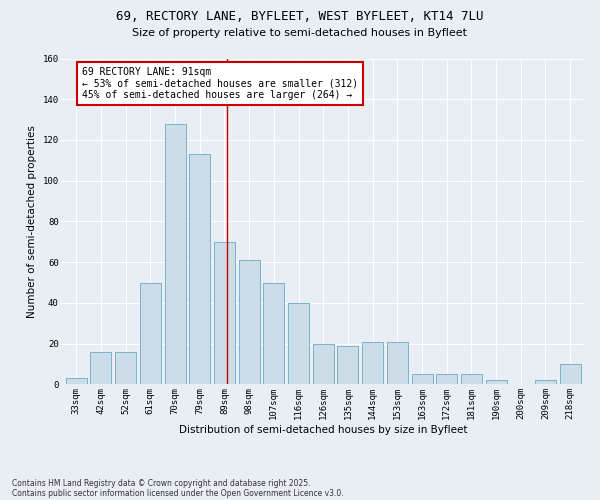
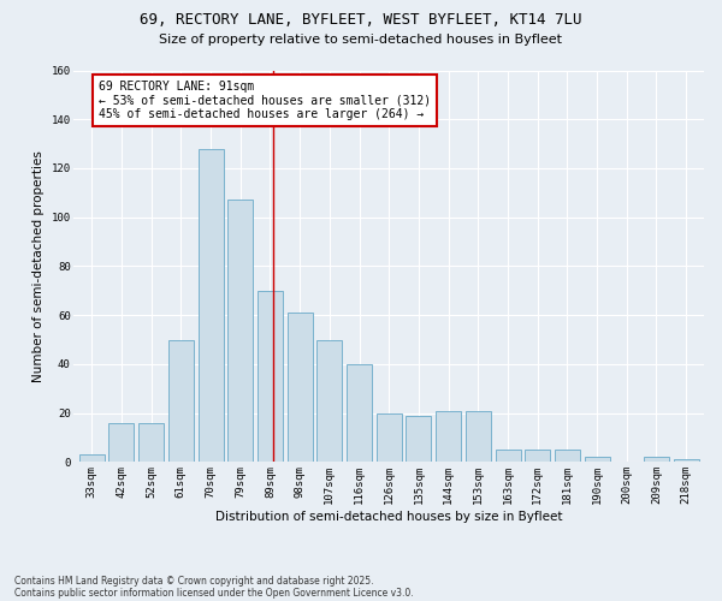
79sqm: 113 -> 107
218sqm: 10 -> 1
